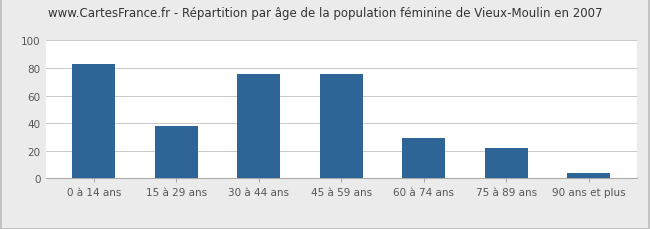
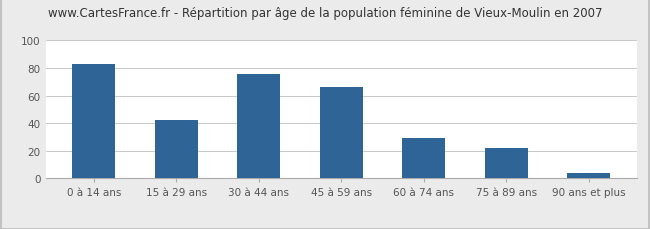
15 à 29 ans: 38 -> 42
45 à 59 ans: 76 -> 66
